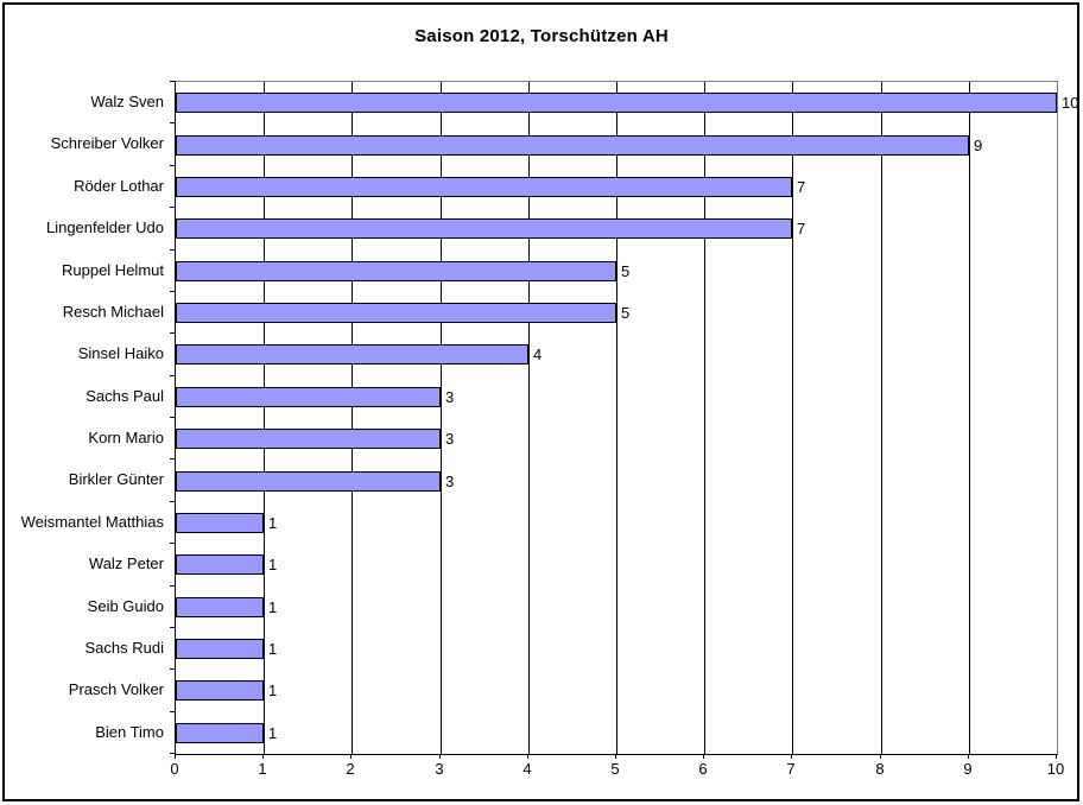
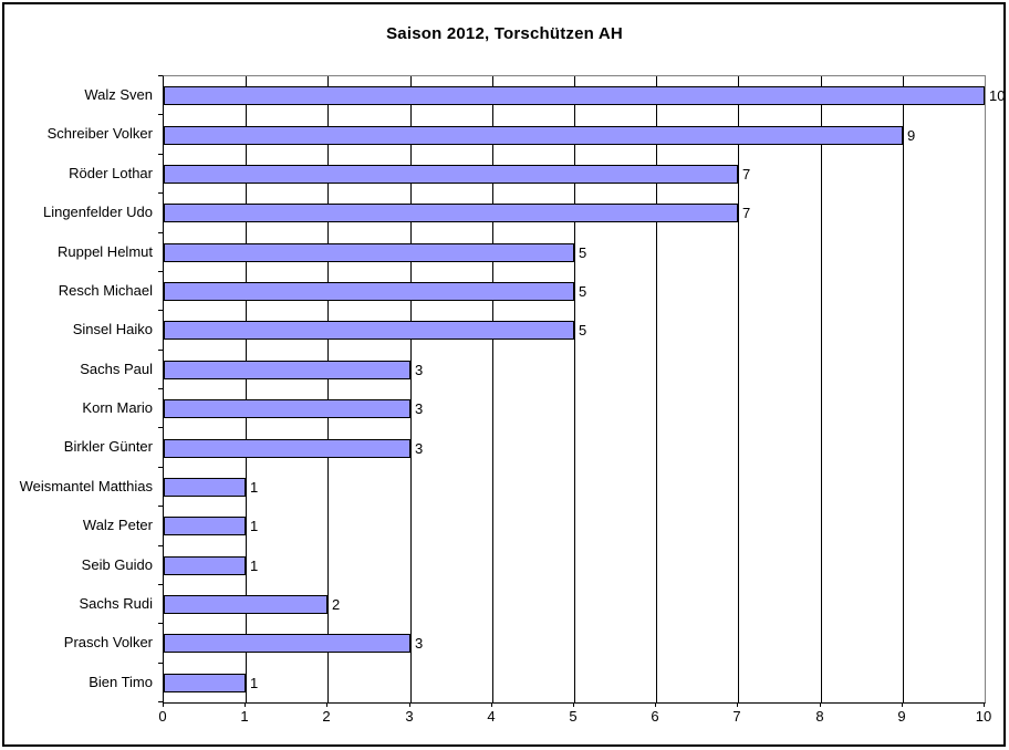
Sinsel Haiko: 4 -> 5
Sachs Rudi: 1 -> 2
Prasch Volker: 1 -> 3
